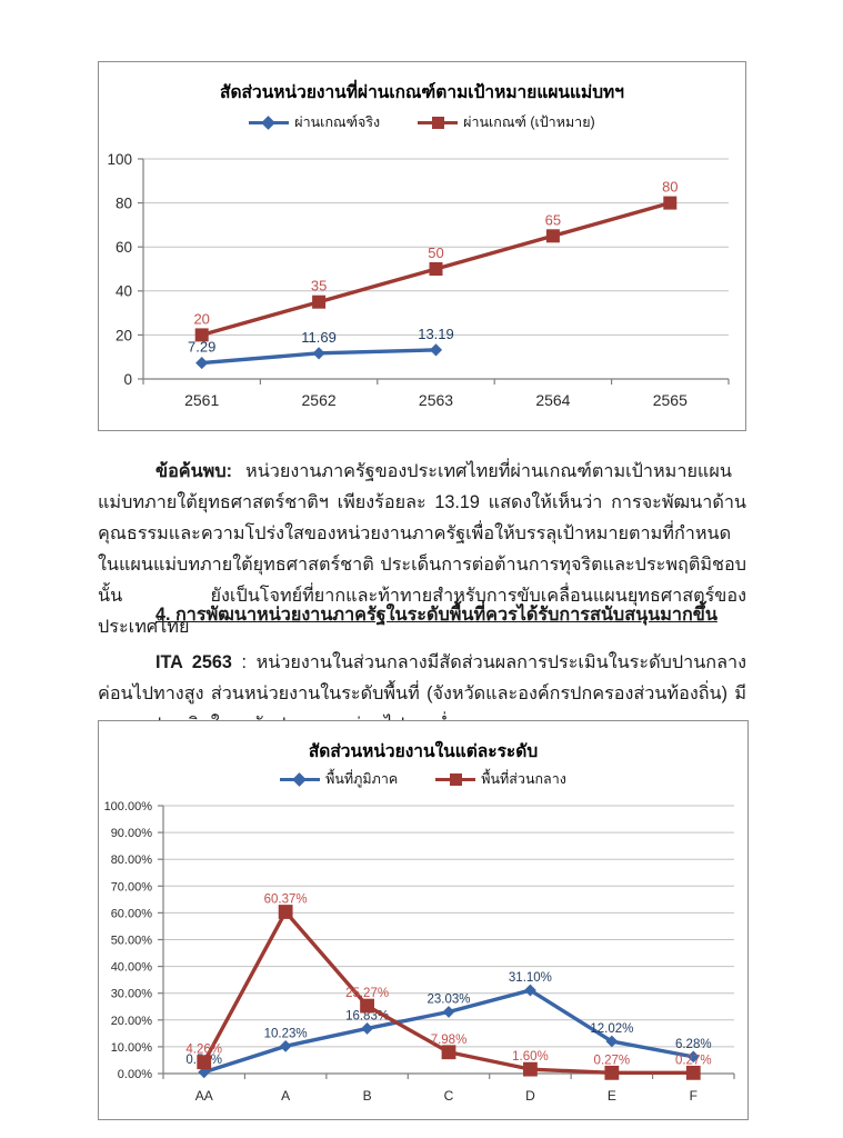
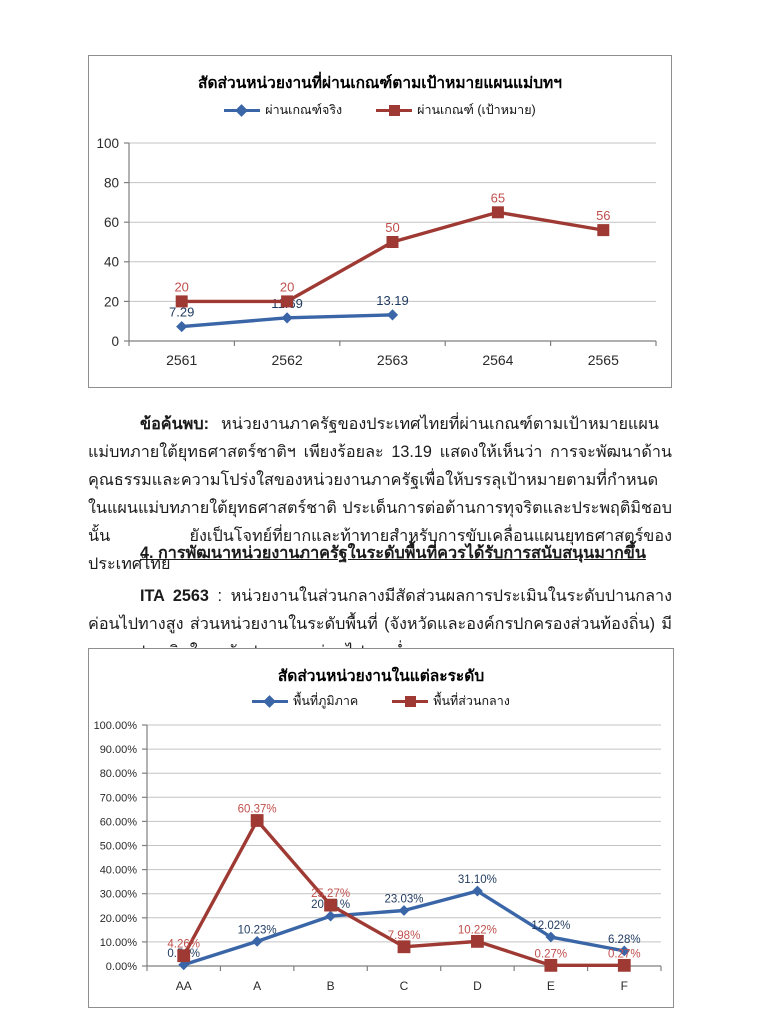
สัดส่วนหน่วยงานที่ผ่านเกณฑ์ตามเป้าหมายแผนแม่บทฯ/ผ่านเกณฑ์ (เป้าหมาย)/2562: 35 -> 20
สัดส่วนหน่วยงานที่ผ่านเกณฑ์ตามเป้าหมายแผนแม่บทฯ/ผ่านเกณฑ์ (เป้าหมาย)/2565: 80 -> 56
สัดส่วนหน่วยงานในแต่ละระดับ/พื้นที่ภูมิภาค/B: 16.83% -> 20.71%
สัดส่วนหน่วยงานในแต่ละระดับ/พื้นที่ส่วนกลาง/D: 1.60% -> 10.22%
